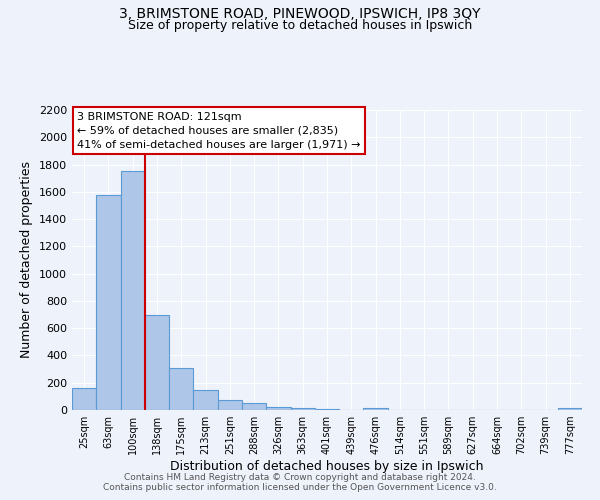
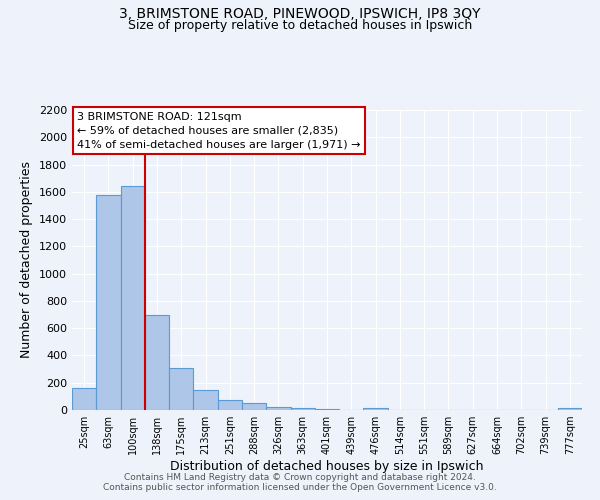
100sqm: 1750 -> 1640
